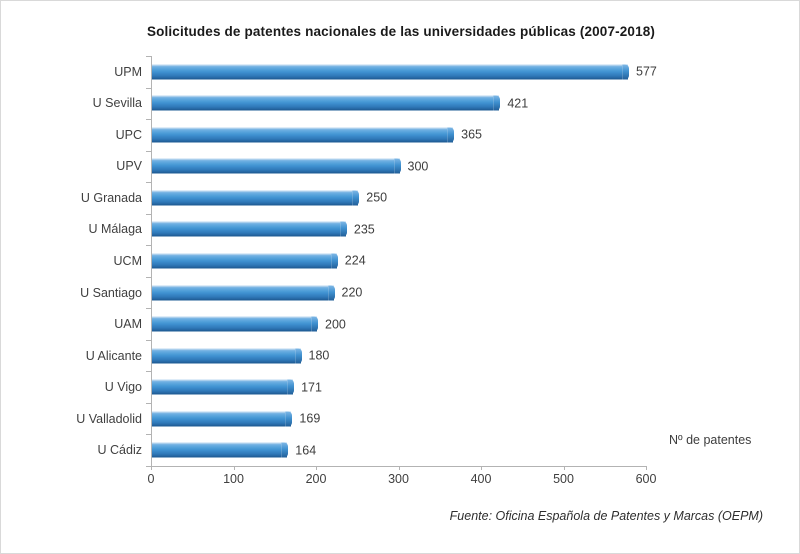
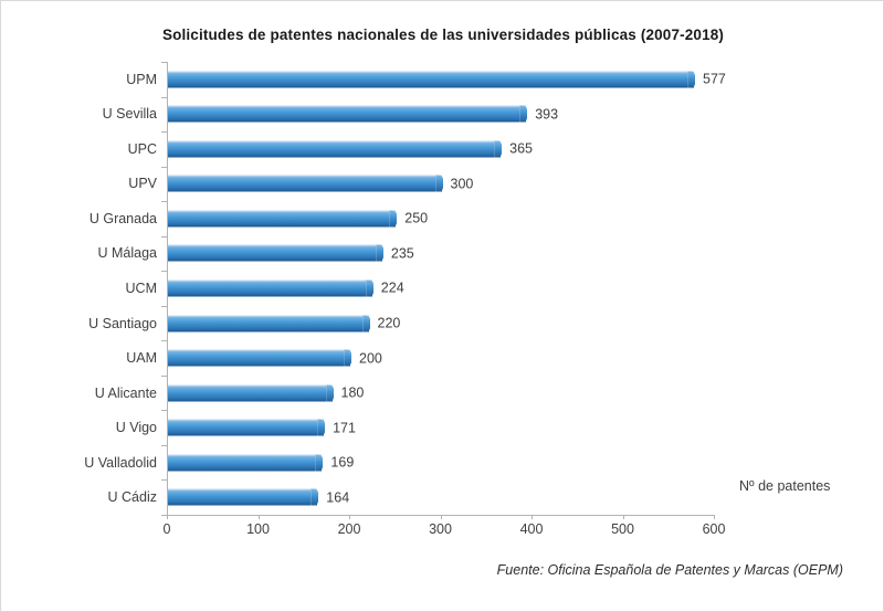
U Sevilla: 421 -> 393
